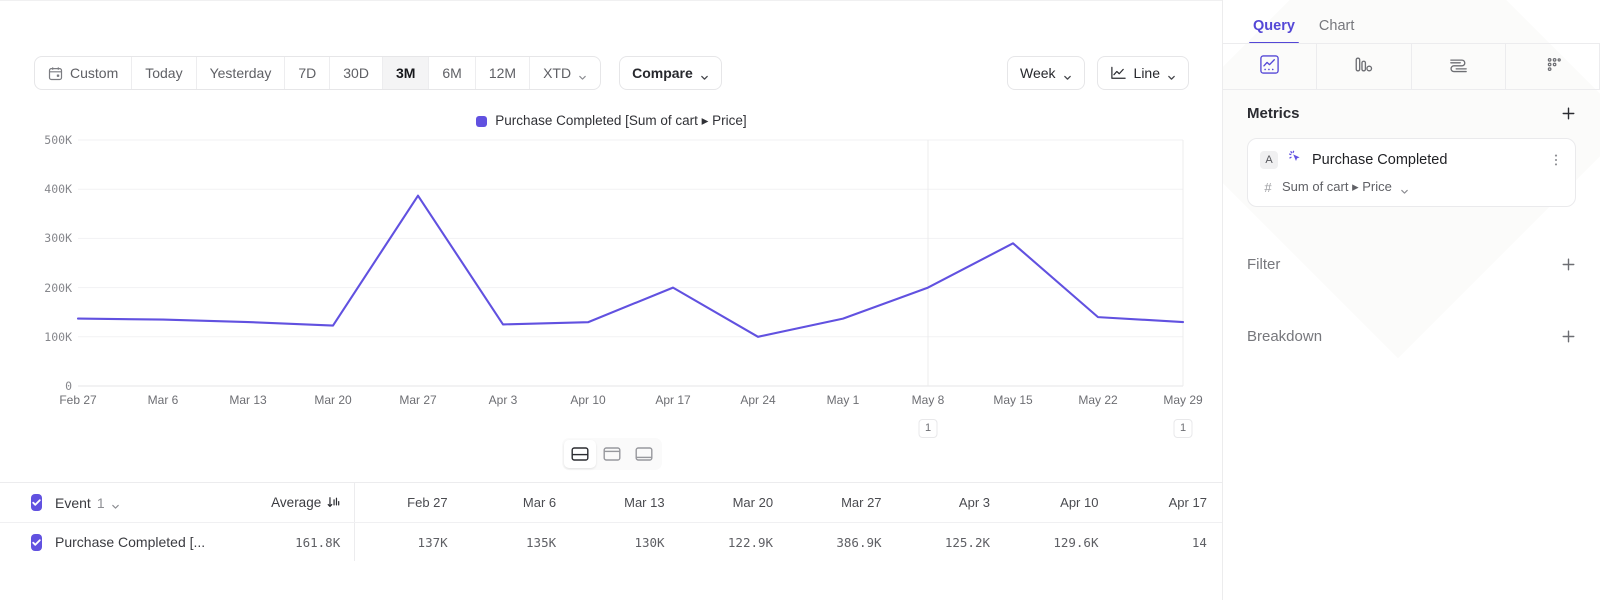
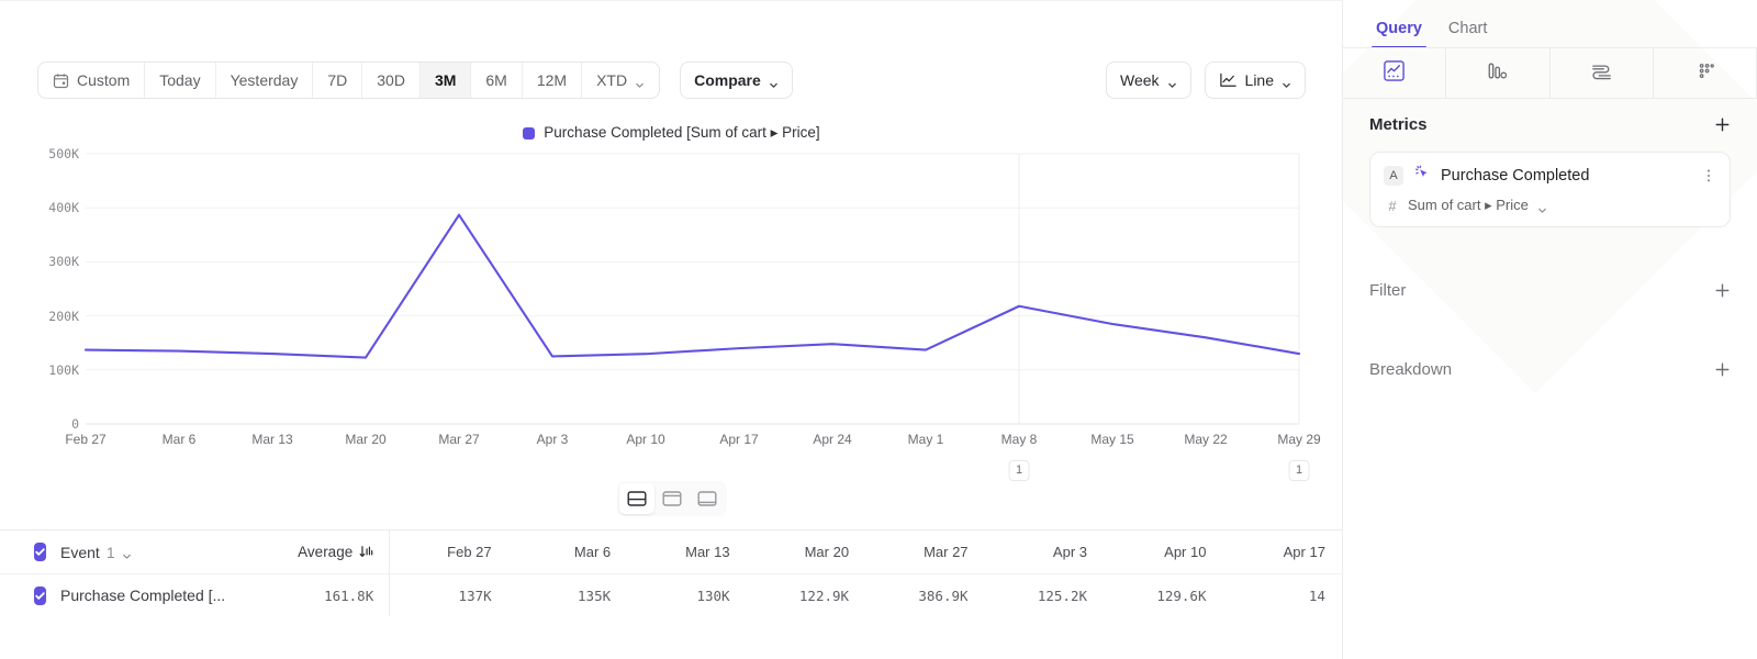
Apr 17: 200K -> 140K
Apr 24: 100K -> 150K
May 8: 200K -> 220K
May 15: 290K -> 180K
May 22: 140K -> 160K
